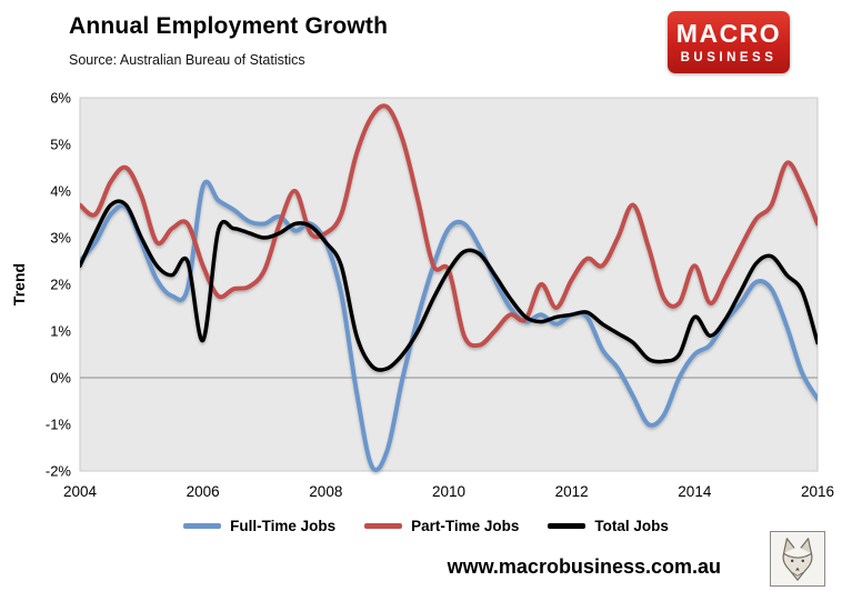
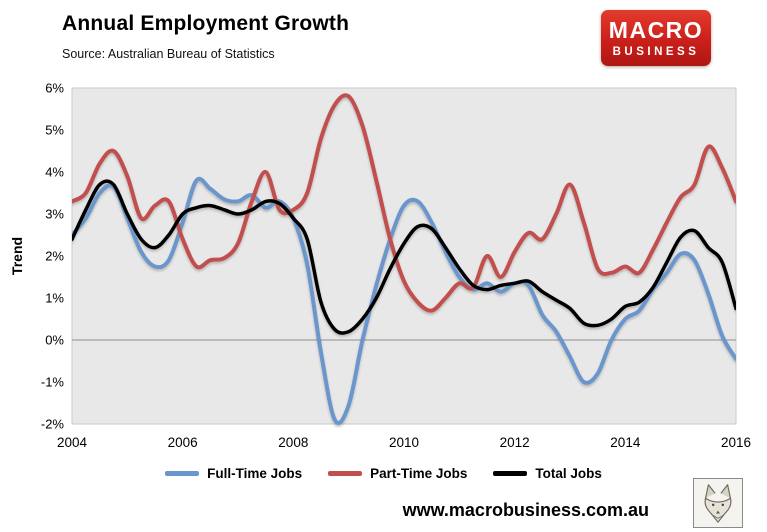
Part-Time Jobs/2004: 3.7% -> 3.3%
Full-Time Jobs/2006: 4.1% -> 2.8%
Total Jobs/2006: 0.8% -> 3.0%
Part-Time Jobs/2010: 2.3% -> 1.4%
Part-Time Jobs/2014: 2.4% -> 1.8%
Total Jobs/2014: 1.3% -> 0.8%
